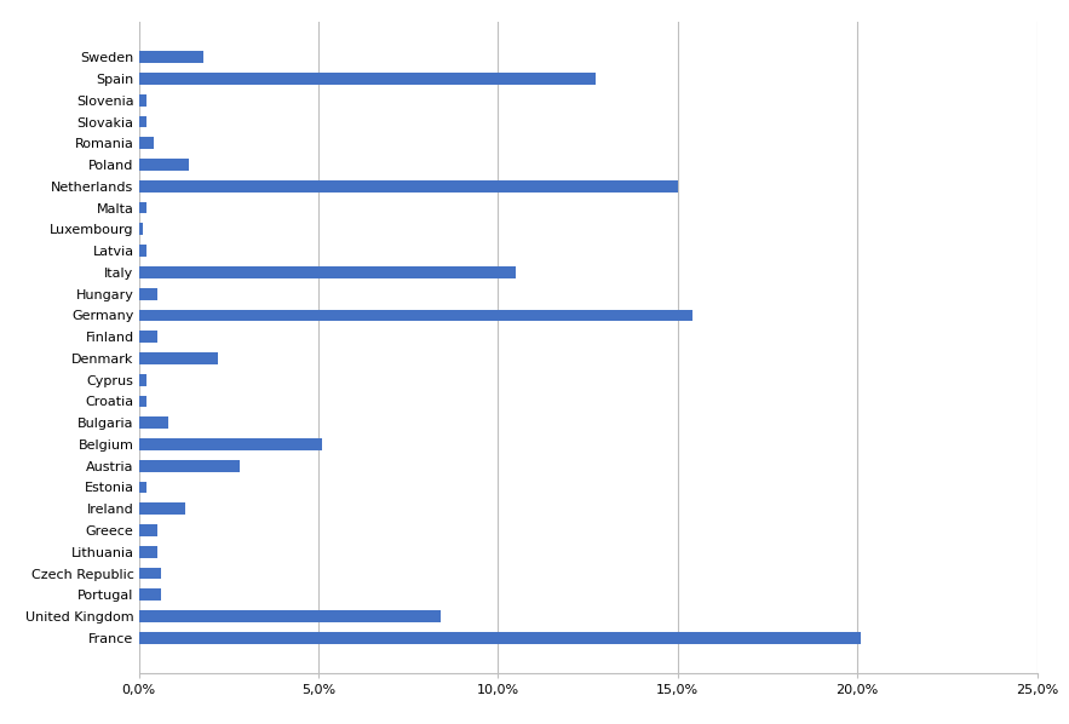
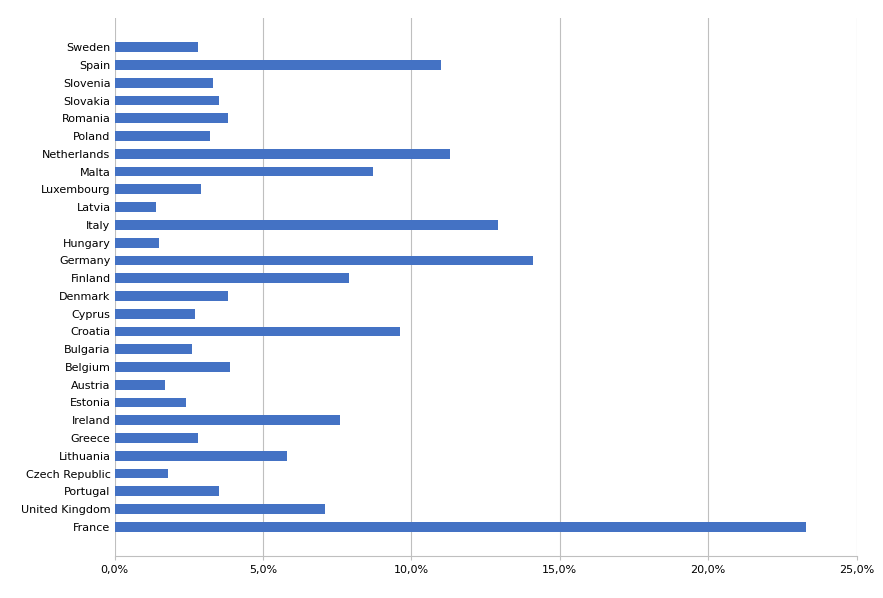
Sweden: 1,8% -> 2,8%
Spain: 12,7% -> 11,0%
Slovenia: 0,2% -> 3,3%
Slovakia: 0,2% -> 3,5%
Romania: 0,4% -> 3,8%
Poland: 1,4% -> 3,2%
Netherlands: 15,0% -> 11,3%
Malta: 0,2% -> 8,7%
Luxembourg: 0,1% -> 2,9%
Latvia: 0,2% -> 1,4%
Italy: 10,5% -> 12,9%
Hungary: 0,5% -> 1,5%
Germany: 15,4% -> 14,1%
Finland: 0,5% -> 7,9%
Denmark: 2,2% -> 3,8%
Cyprus: 0,2% -> 2,7%
Croatia: 0,2% -> 9,6%
Bulgaria: 0,8% -> 2,6%
Belgium: 5,1% -> 3,9%
Austria: 2,8% -> 1,7%
Estonia: 0,2% -> 2,4%
Ireland: 1,3% -> 7,6%
Greece: 0,5% -> 2,8%
Lithuania: 0,5% -> 5,8%
Czech Republic: 0,6% -> 1,8%
Portugal: 0,6% -> 3,5%
United Kingdom: 8,4% -> 7,1%
France: 20,1% -> 23,3%
